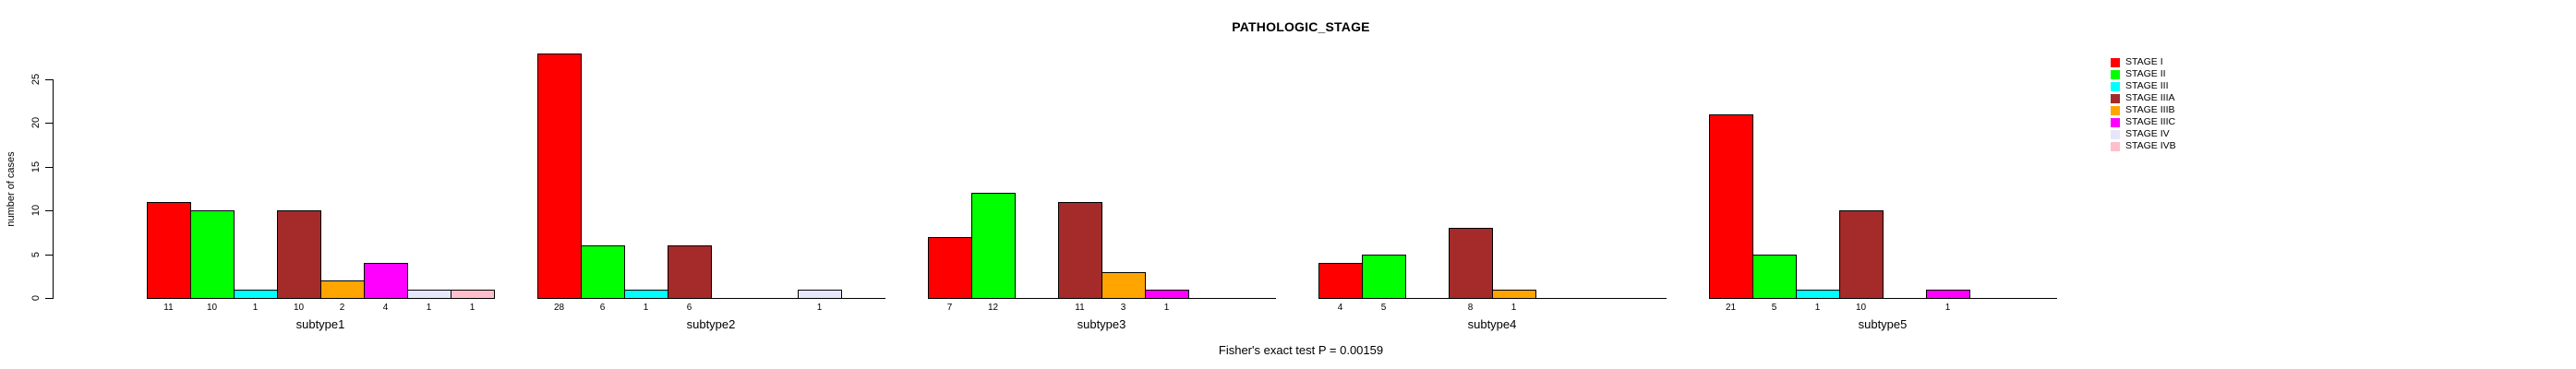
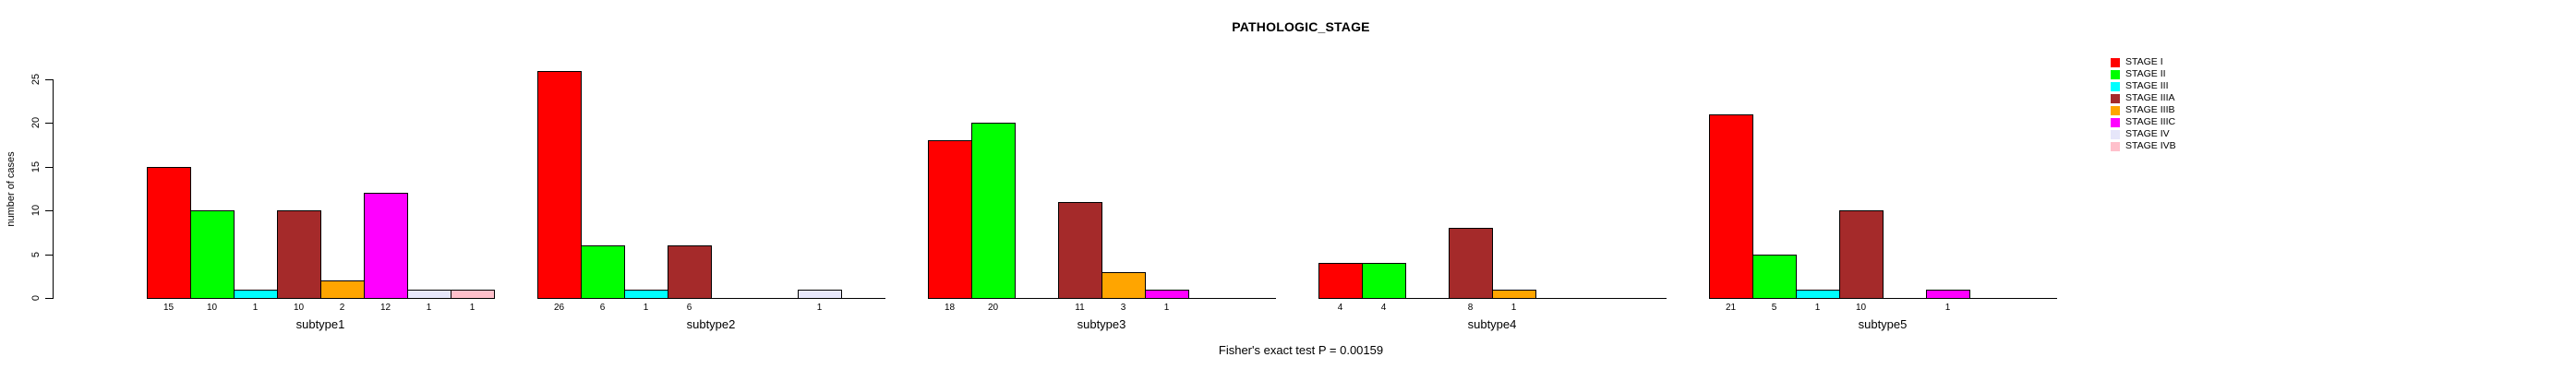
STAGE I/subtype1: 11 -> 15
STAGE IIIC/subtype1: 4 -> 12
STAGE I/subtype2: 28 -> 26
STAGE I/subtype3: 7 -> 18
STAGE II/subtype3: 12 -> 20
STAGE II/subtype4: 5 -> 4
